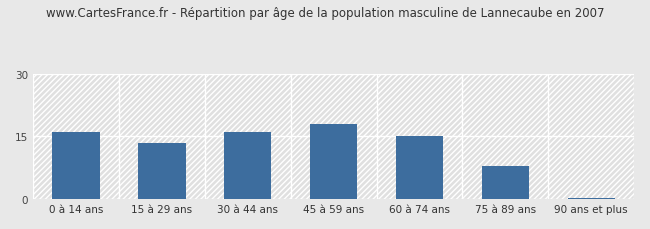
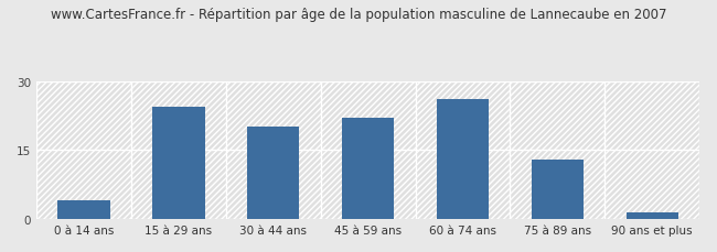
0 à 14 ans: 16.0 -> 4.0
15 à 29 ans: 13.5 -> 24.5
30 à 44 ans: 16.0 -> 20.0
45 à 59 ans: 18.0 -> 22.0
60 à 74 ans: 15.0 -> 26.0
75 à 89 ans: 8.0 -> 13.0
90 ans et plus: 0.3 -> 1.5
